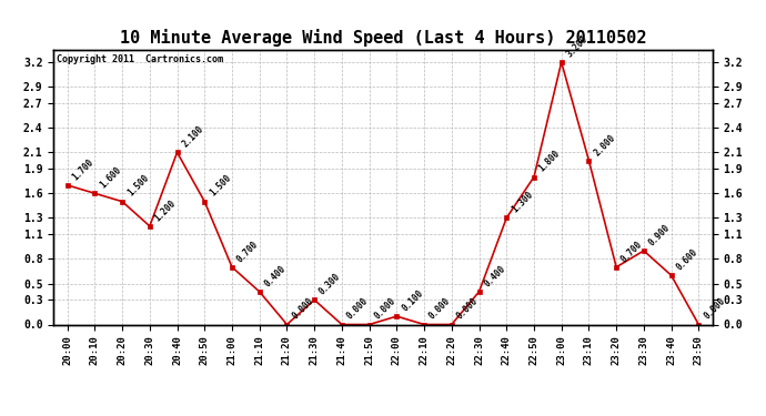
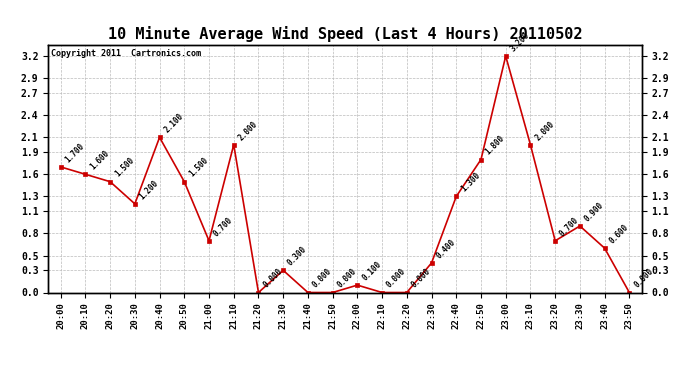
21:10: 0.400 -> 2.000
